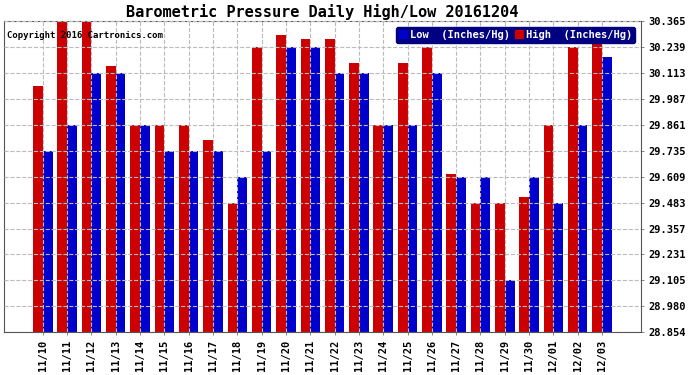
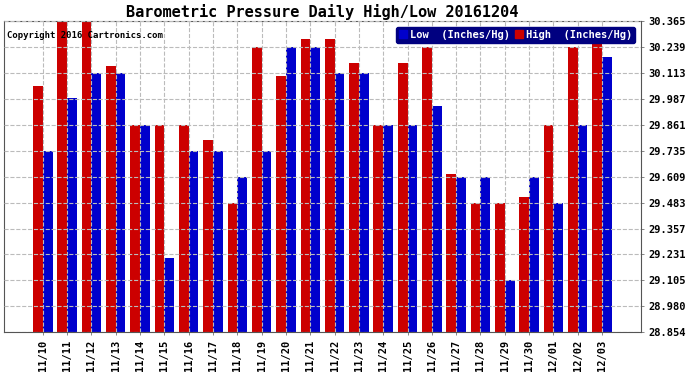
Low (Inches/Hg)/11/11: 29.861 -> 29.990
Low (Inches/Hg)/11/15: 29.735 -> 29.215
High (Inches/Hg)/11/20: 30.300 -> 30.100
Low (Inches/Hg)/11/26: 30.113 -> 29.955
